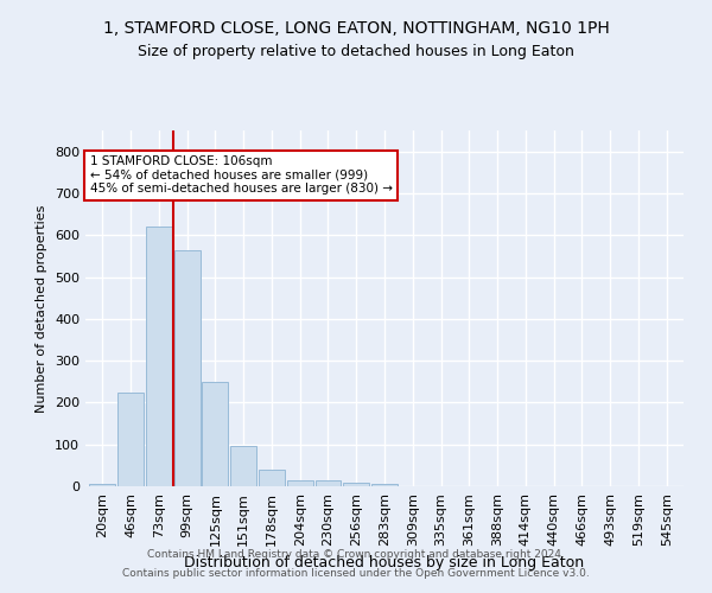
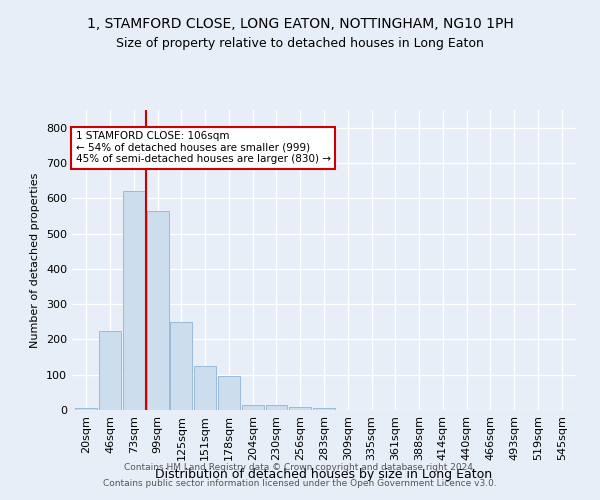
151sqm: 95 -> 125
178sqm: 40 -> 95
